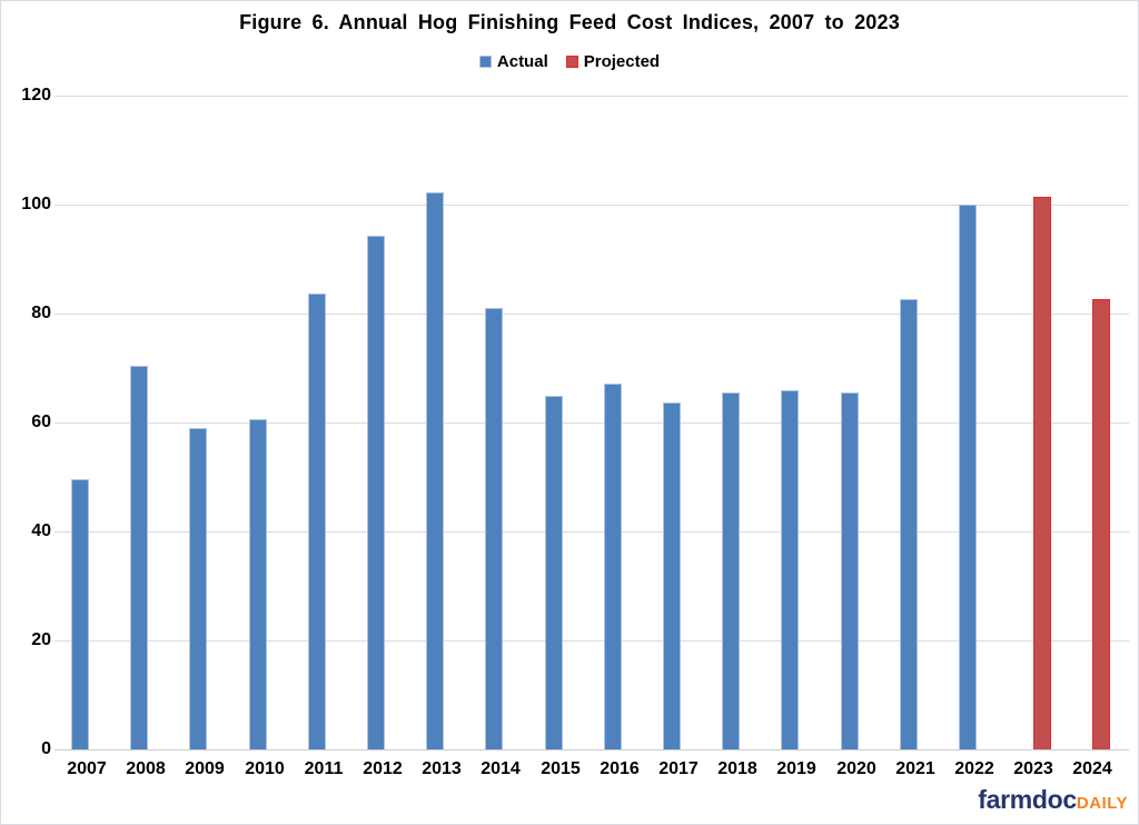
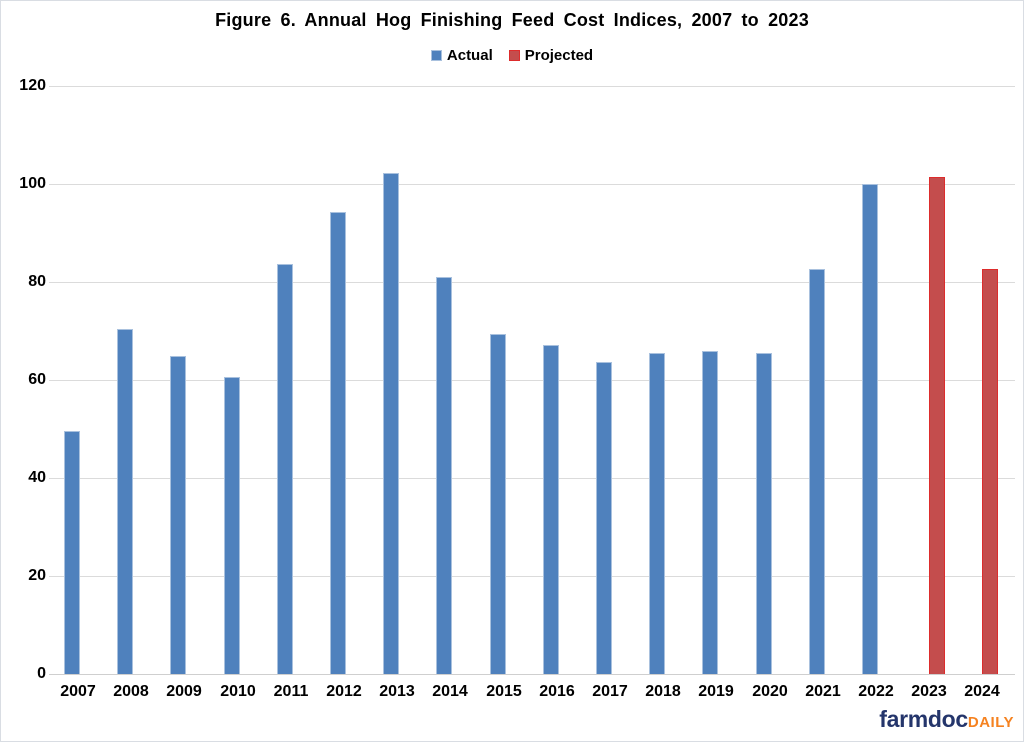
Actual/2009: 59 -> 65
Actual/2015: 65 -> 69
